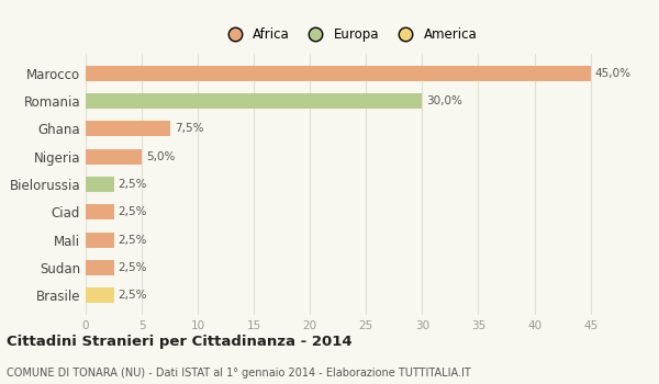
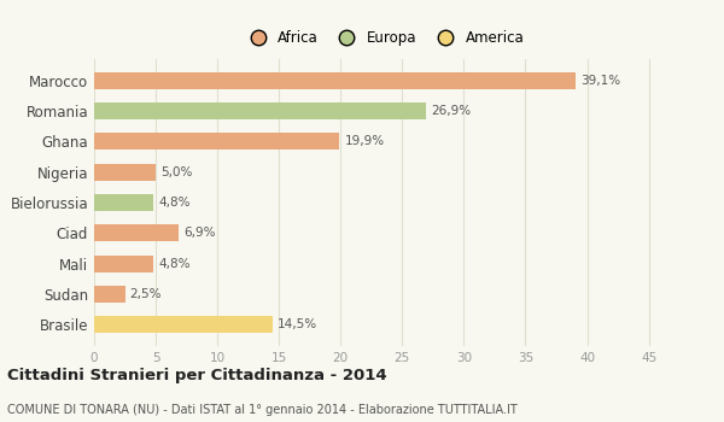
Marocco: 45,0% -> 39,1%
Romania: 30,0% -> 26,9%
Ghana: 7,5% -> 19,9%
Bielorussia: 2,5% -> 4,8%
Ciad: 2,5% -> 6,9%
Mali: 2,5% -> 4,8%
Brasile: 2,5% -> 14,5%
